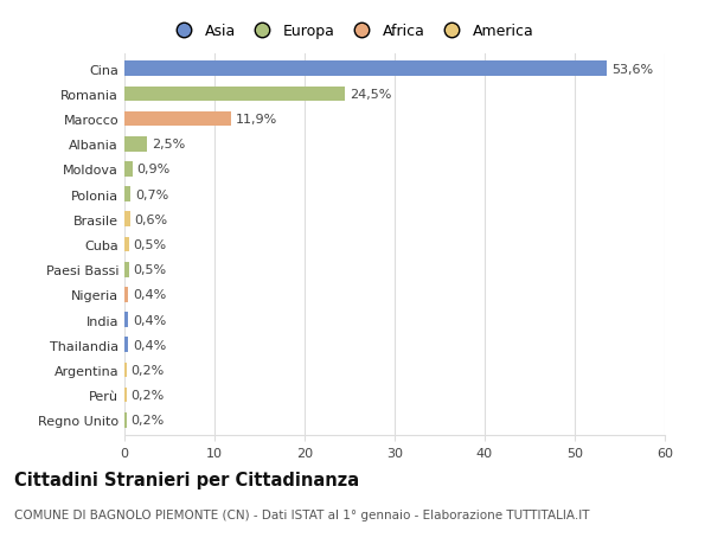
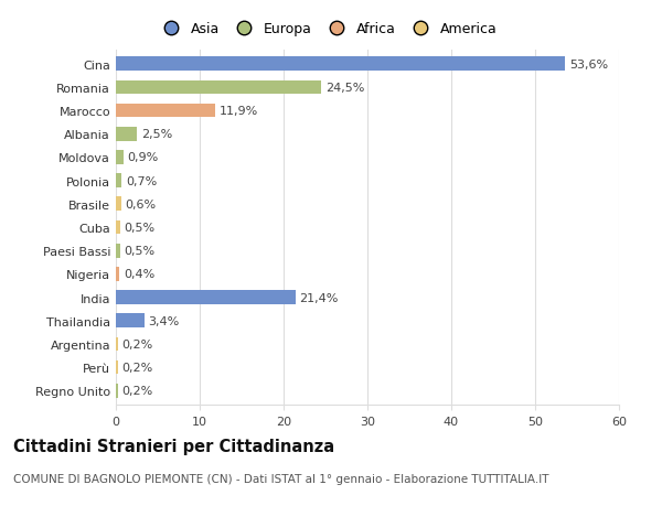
India: 0,4% -> 21,4%
Thailandia: 0,4% -> 3,4%
